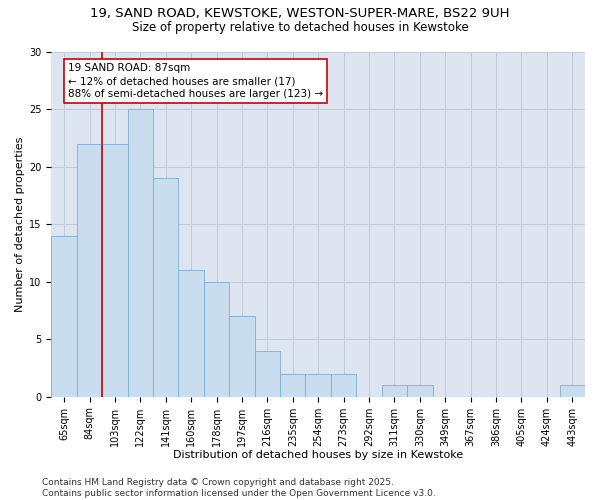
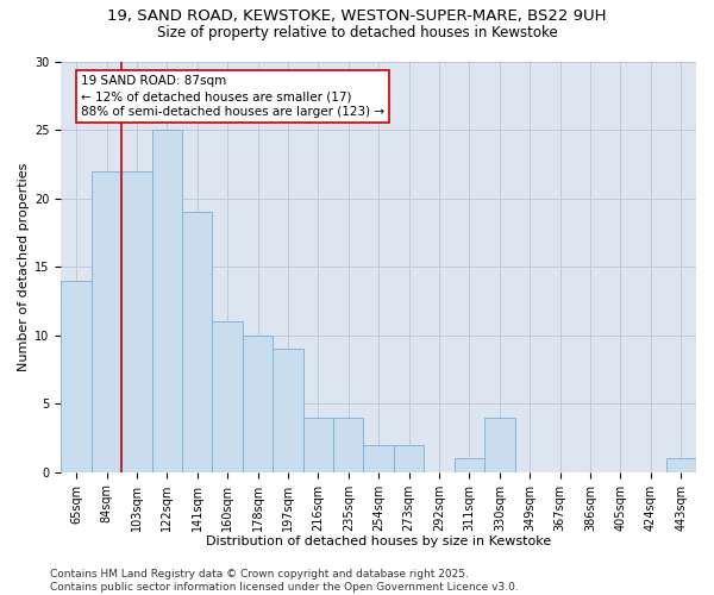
197sqm: 7 -> 9
235sqm: 2 -> 4
330sqm: 1 -> 4
